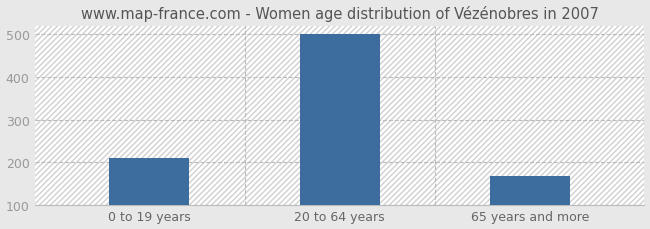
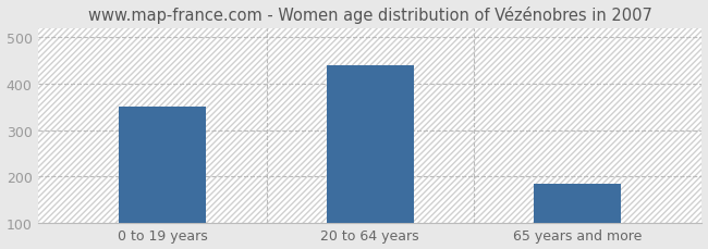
0 to 19 years: 210 -> 350
20 to 64 years: 500 -> 440
65 years and more: 168 -> 185
